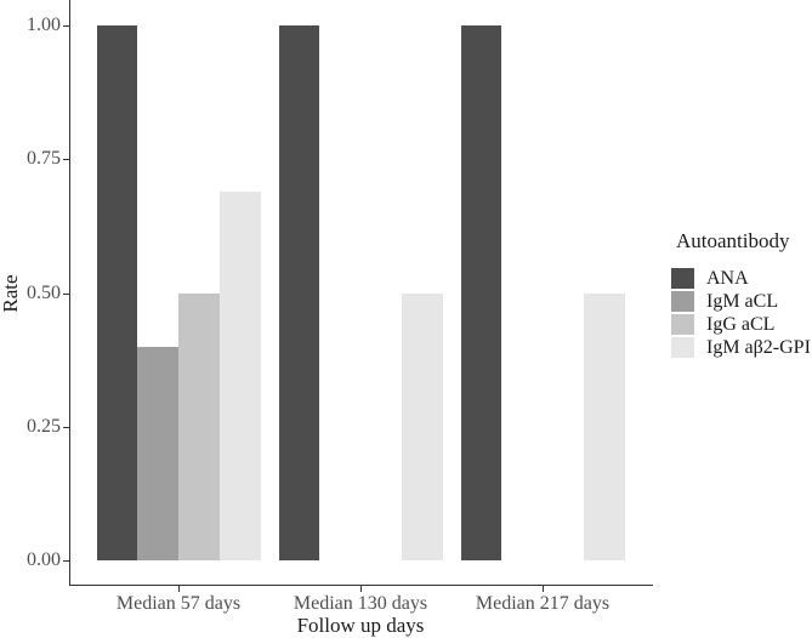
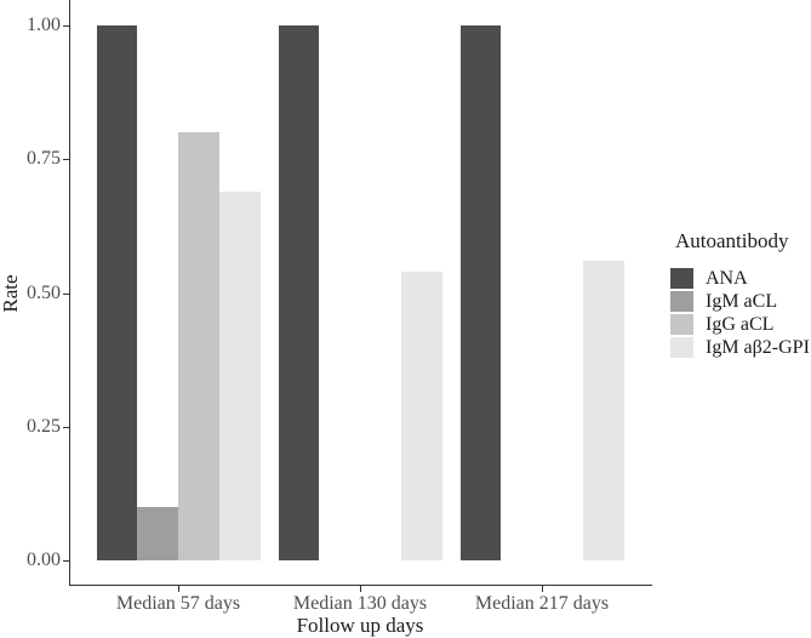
IgM aCL/Median 57 days: 0.4 -> 0.1
IgG aCL/Median 57 days: 0.5 -> 0.8
IgM aβ2-GPI/Median 130 days: 0.50 -> 0.54
IgM aβ2-GPI/Median 217 days: 0.50 -> 0.56
